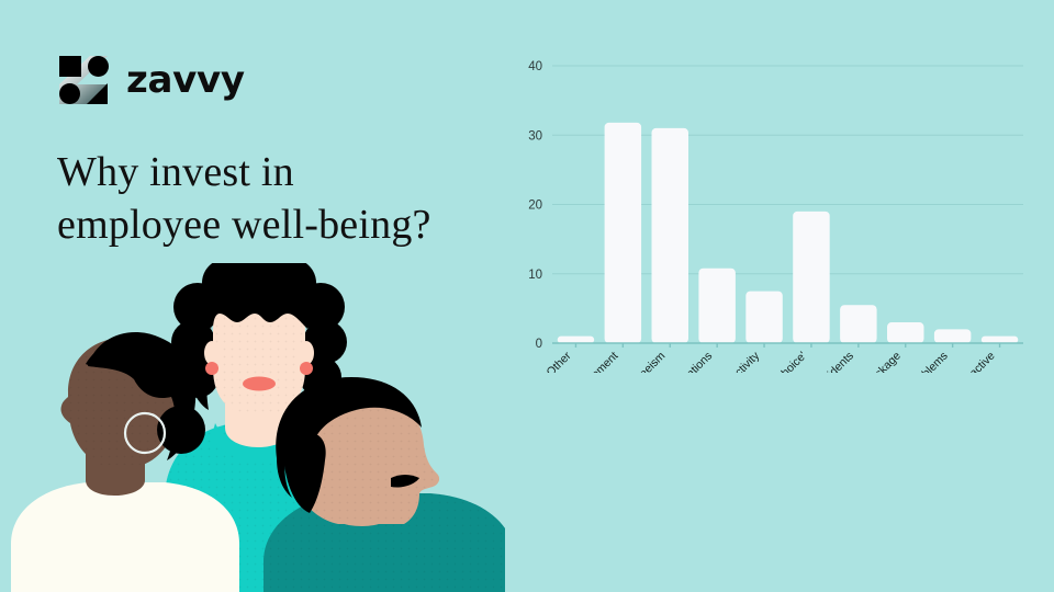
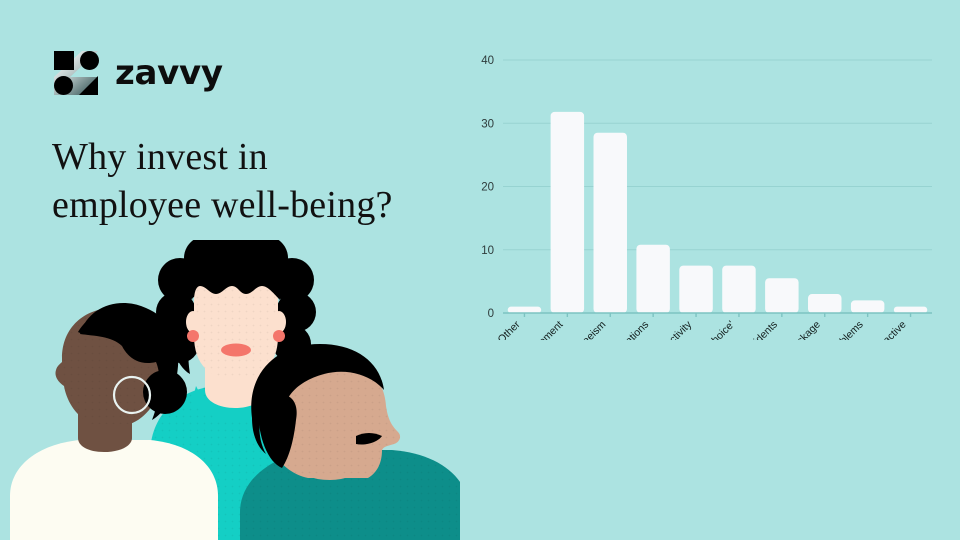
Reduce absenteeism: 31 -> 28
Be an 'employee of choice': 19 -> 8
